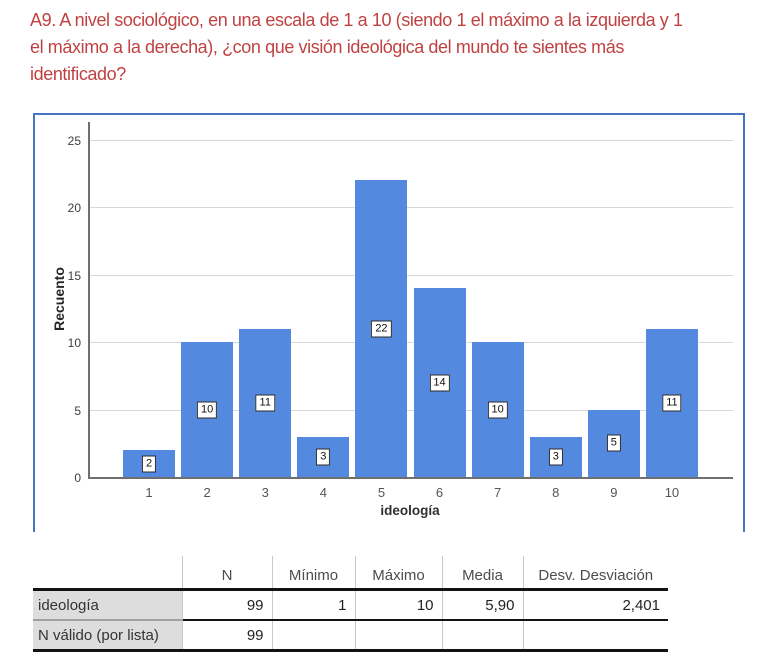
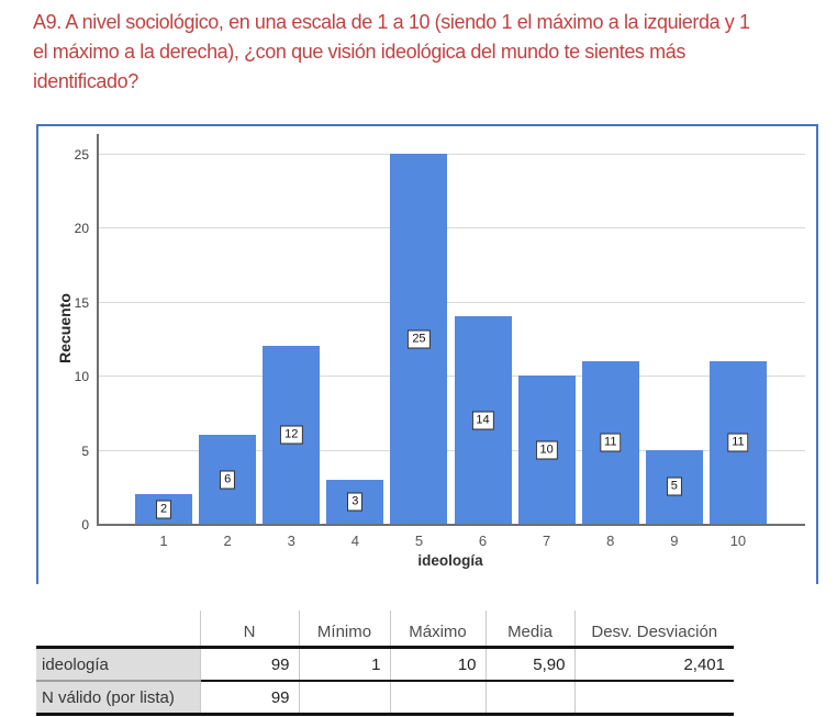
2: 10 -> 6
3: 11 -> 12
5: 22 -> 25
8: 3 -> 11
